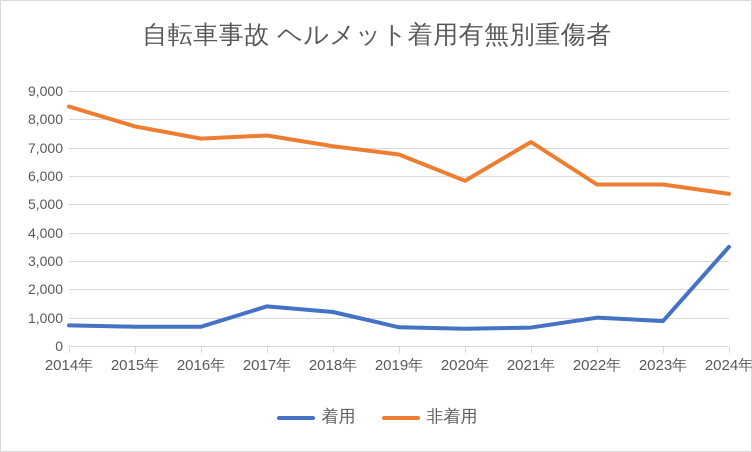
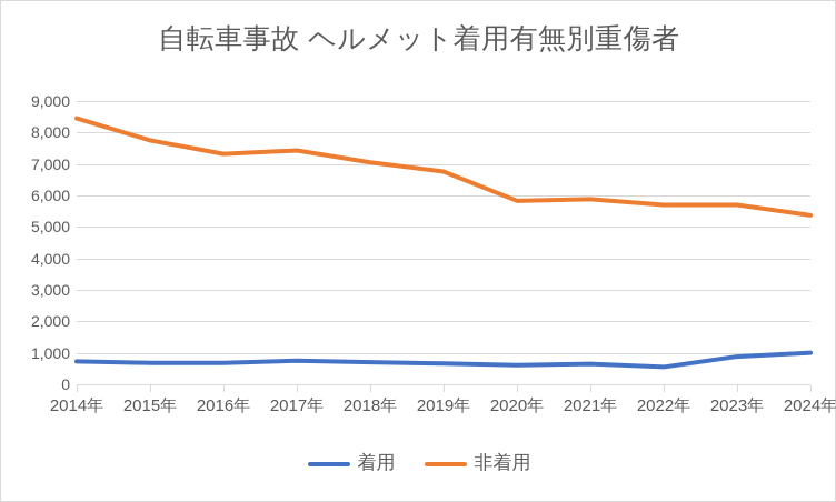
着用/2017年: 1400 -> 800
着用/2018年: 1200 -> 700
非着用/2021年: 7200 -> 5900
着用/2022年: 1000 -> 600
着用/2024年: 3500 -> 1000
